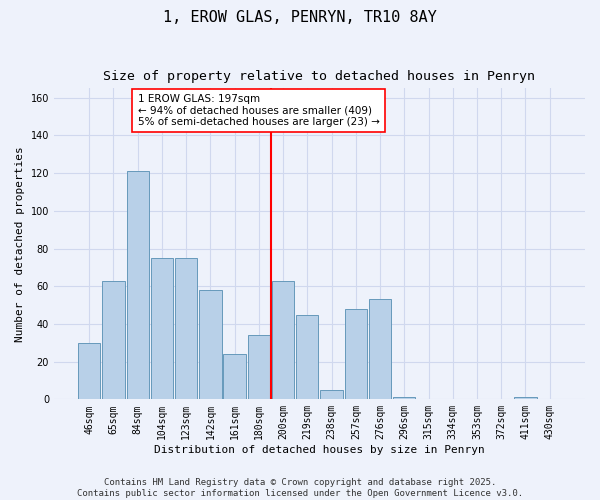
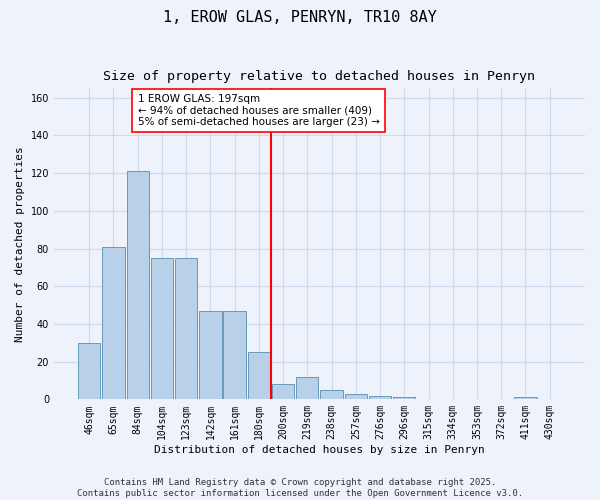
65sqm: 63 -> 81
142sqm: 58 -> 47
161sqm: 24 -> 47
180sqm: 34 -> 25
200sqm: 63 -> 8
219sqm: 45 -> 12
257sqm: 48 -> 3
276sqm: 53 -> 2
